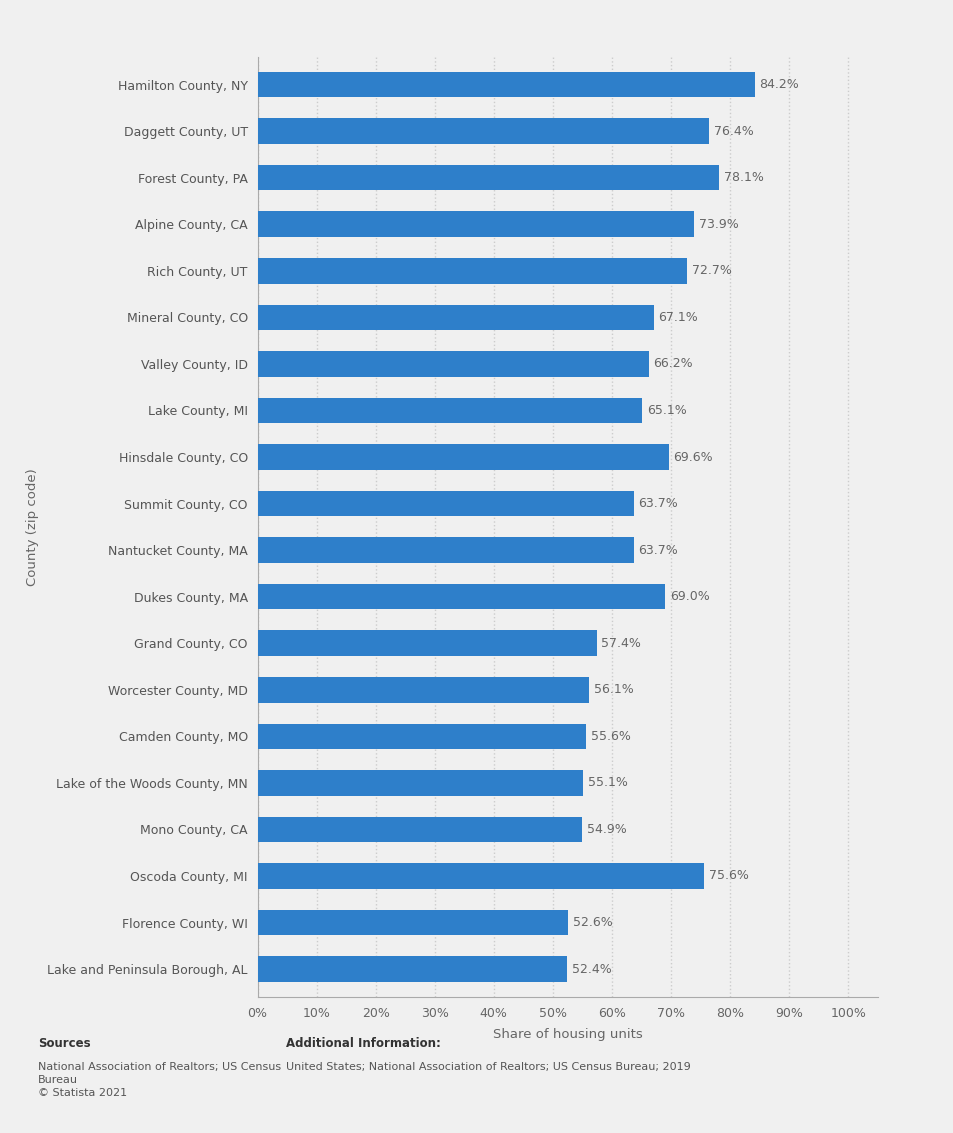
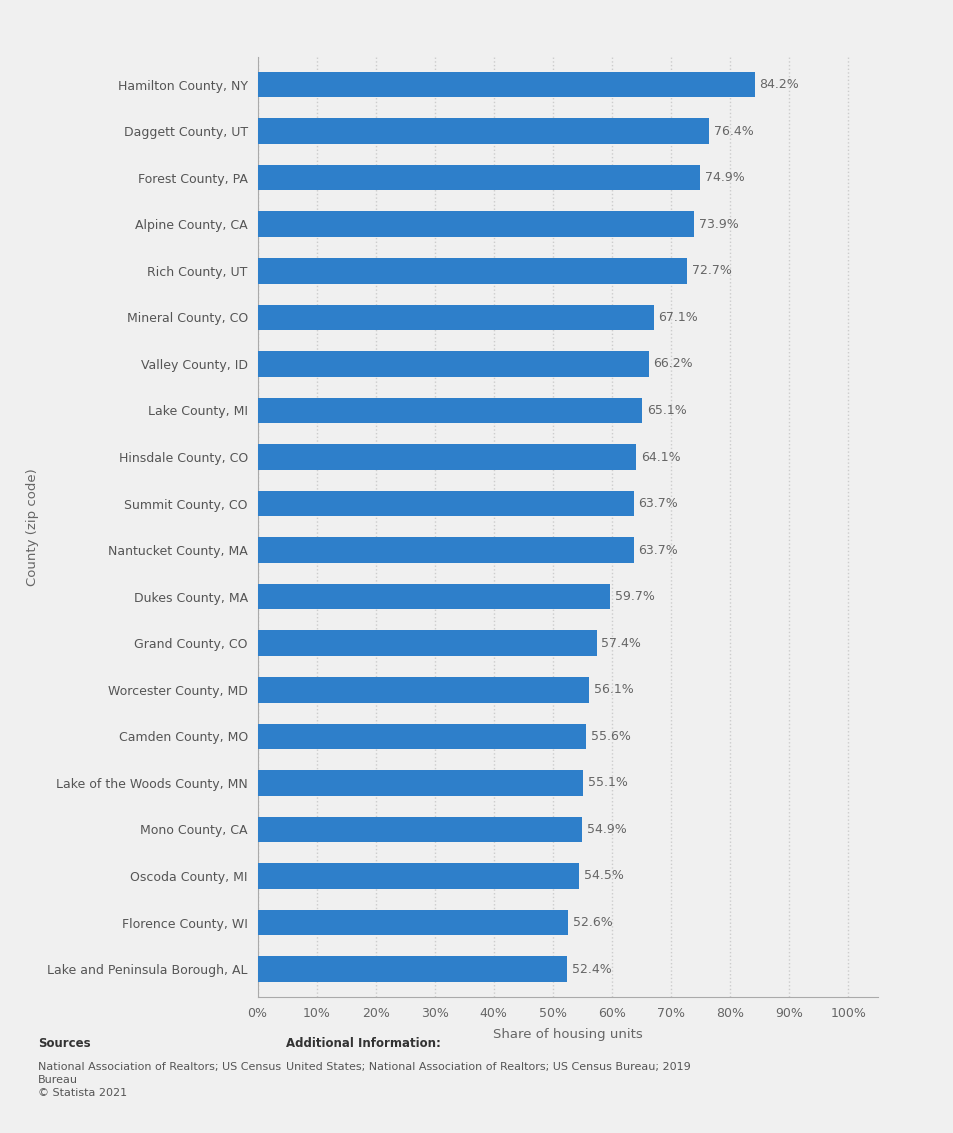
Forest County, PA: 78.1% -> 74.9%
Hinsdale County, CO: 69.6% -> 64.1%
Dukes County, MA: 69.0% -> 59.7%
Oscoda County, MI: 75.6% -> 54.5%
